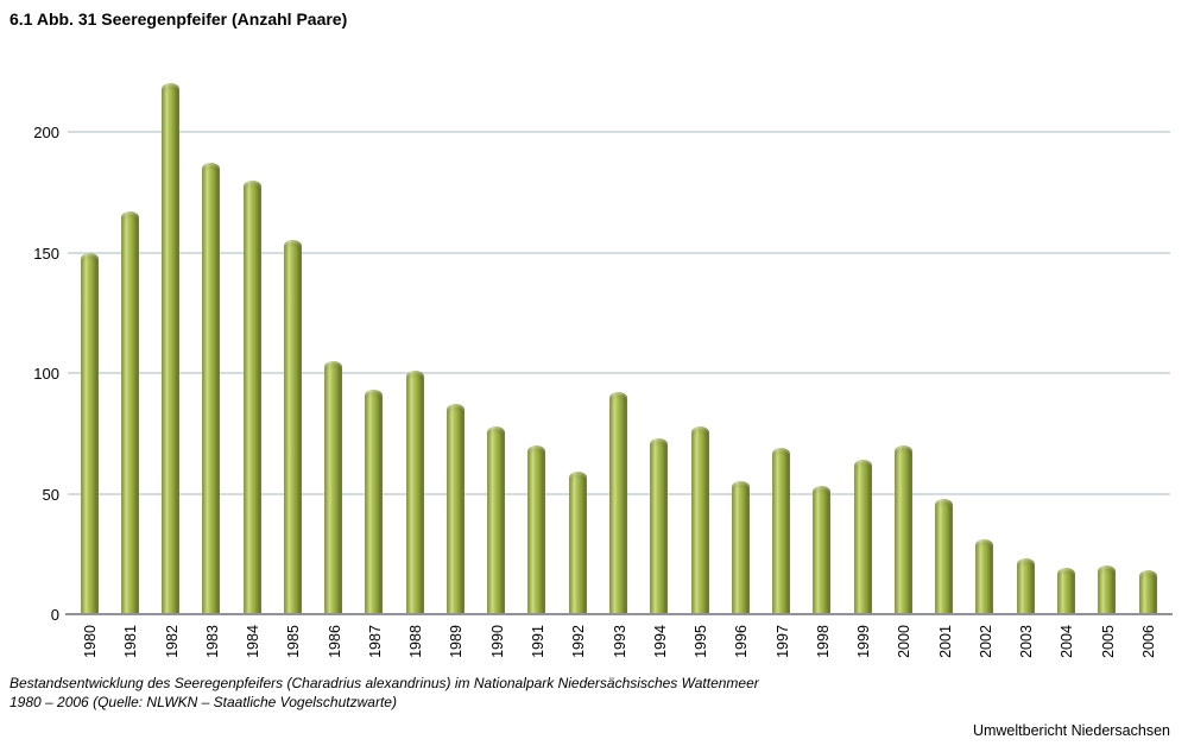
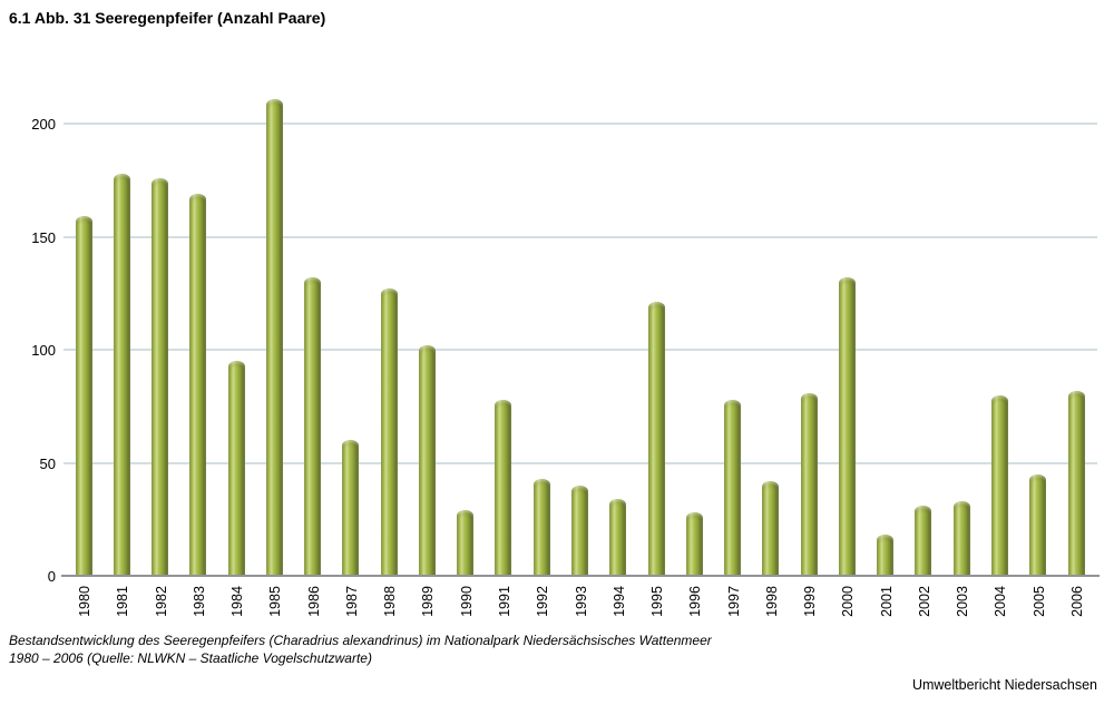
1980: 150 -> 159
1981: 167 -> 178
1982: 220 -> 176
1983: 187 -> 169
1984: 180 -> 95
1985: 155 -> 211
1986: 105 -> 132
1987: 93 -> 60
1988: 101 -> 127
1989: 87 -> 102
1990: 78 -> 29
1991: 70 -> 78
1992: 59 -> 43
1993: 92 -> 40
1994: 73 -> 34
1995: 78 -> 121
1996: 55 -> 28
1997: 69 -> 78
1998: 53 -> 42
1999: 64 -> 81
2000: 70 -> 132
2001: 48 -> 18
2003: 23 -> 33
2004: 19 -> 80
2005: 20 -> 45
2006: 18 -> 82
